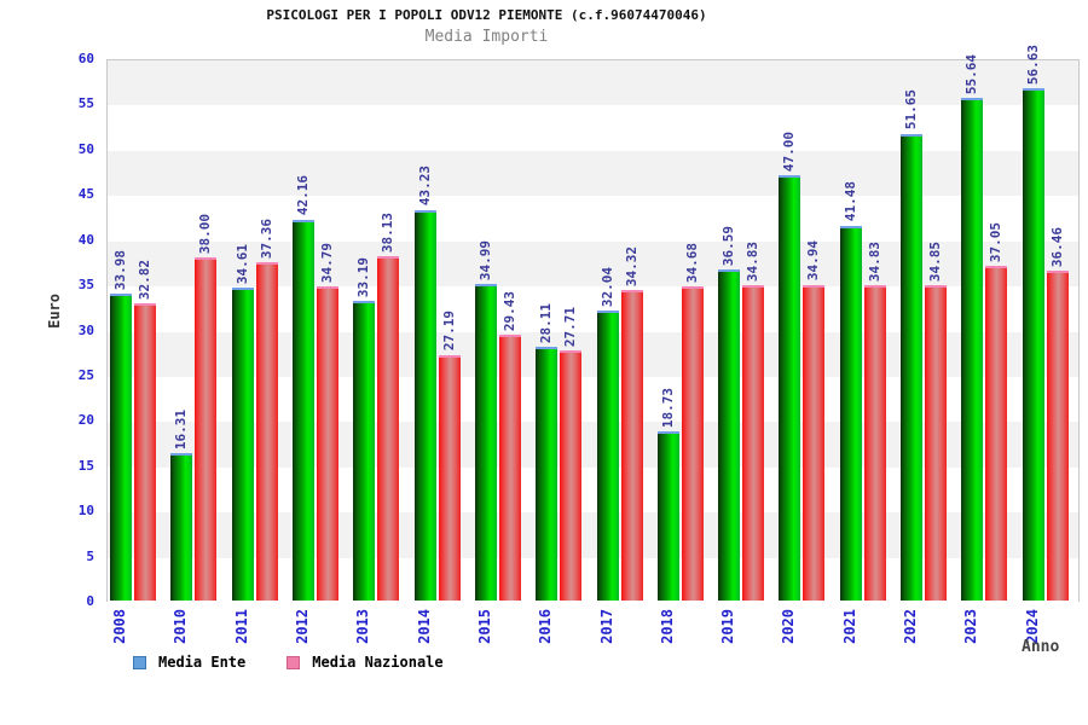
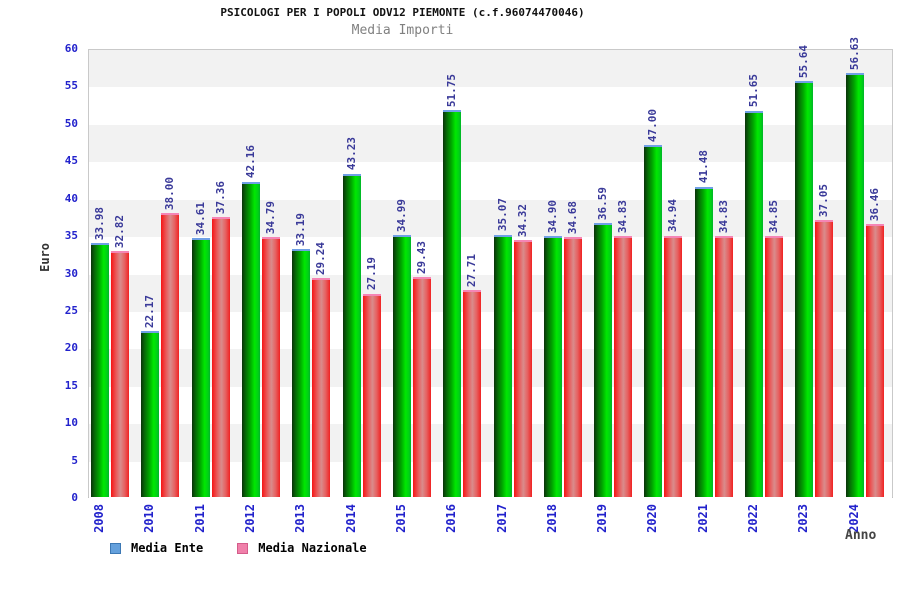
Media Ente/2010: 16.31 -> 22.17
Media Nazionale/2013: 38.13 -> 29.24
Media Ente/2016: 28.11 -> 51.75
Media Ente/2017: 32.04 -> 35.07
Media Ente/2018: 18.73 -> 34.90
